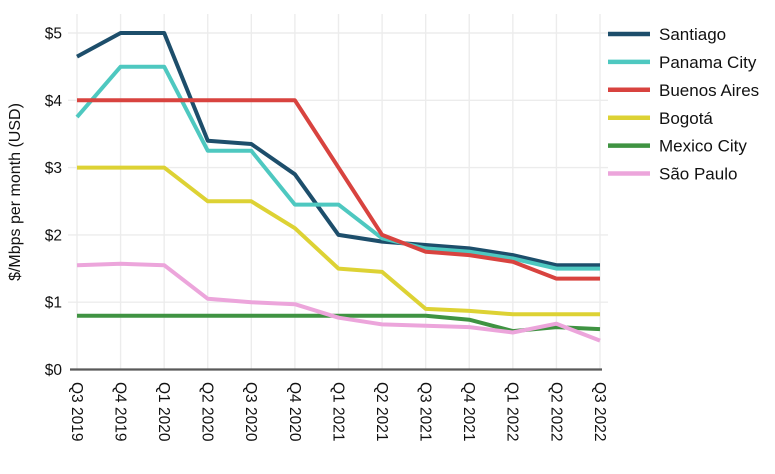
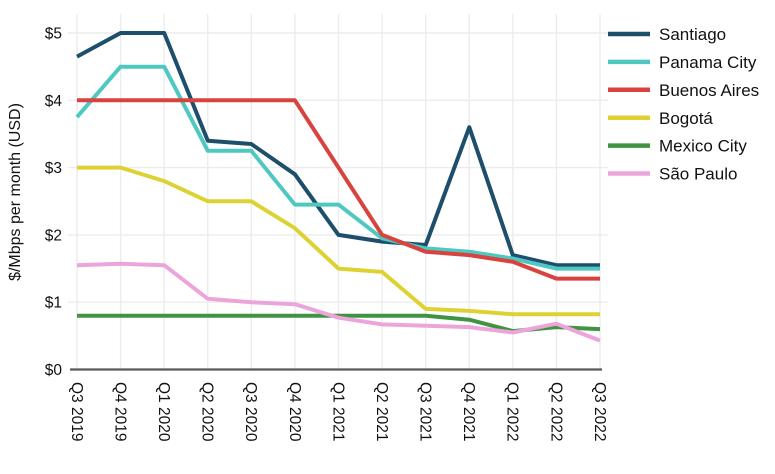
Bogotá/Q1 2020: $3.0 -> $2.8
Santiago/Q4 2021: $1.8 -> $3.6
